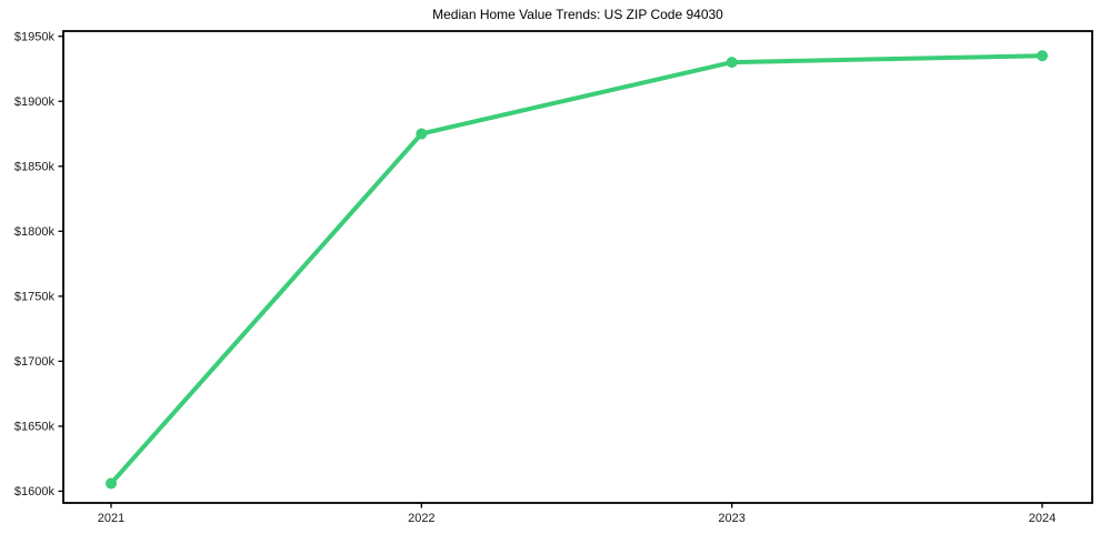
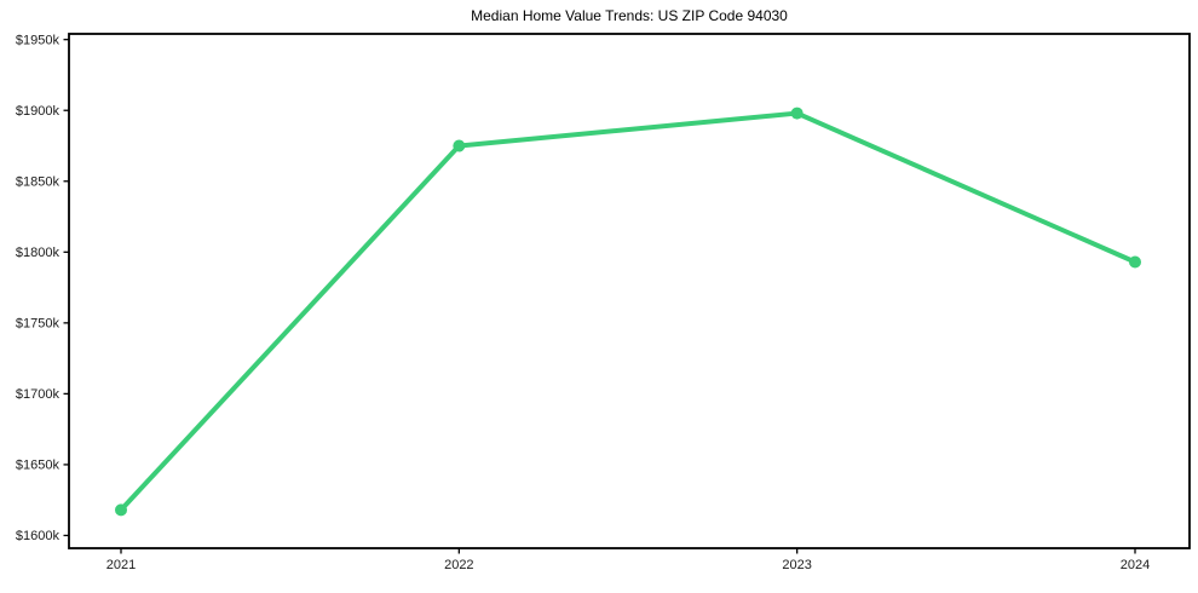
2021: $1606k -> $1618k
2023: $1930k -> $1898k
2024: $1935k -> $1793k
